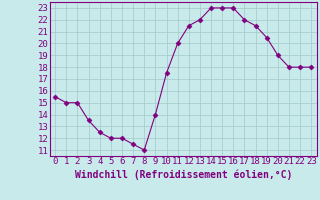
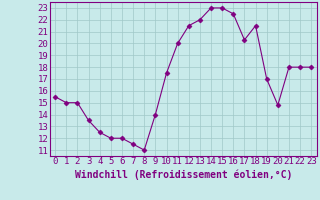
16: 23.0 -> 22.5
17: 22.0 -> 20.3
19: 20.5 -> 17.0
20: 19.0 -> 14.8
